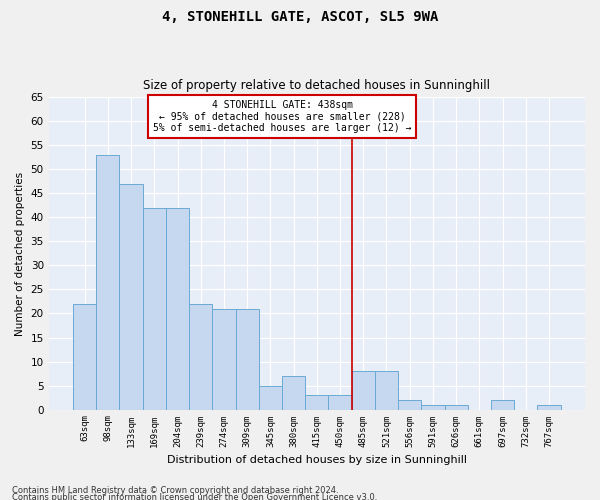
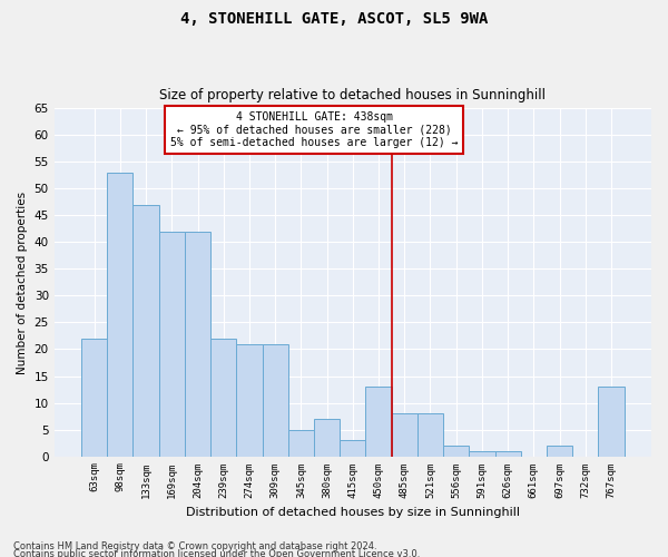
450sqm: 3 -> 13
767sqm: 1 -> 13
